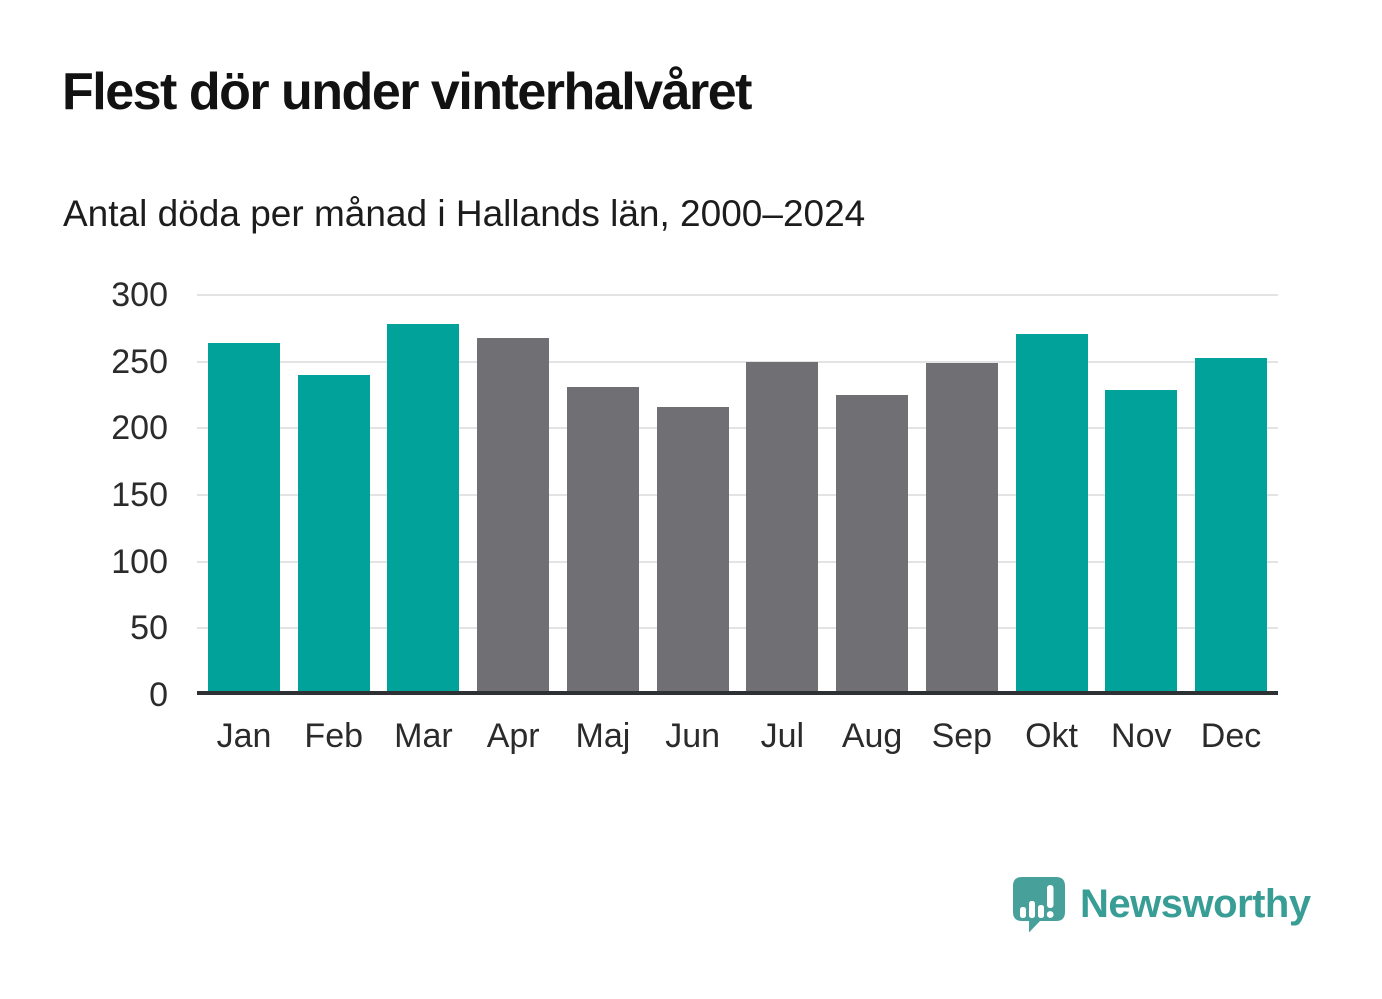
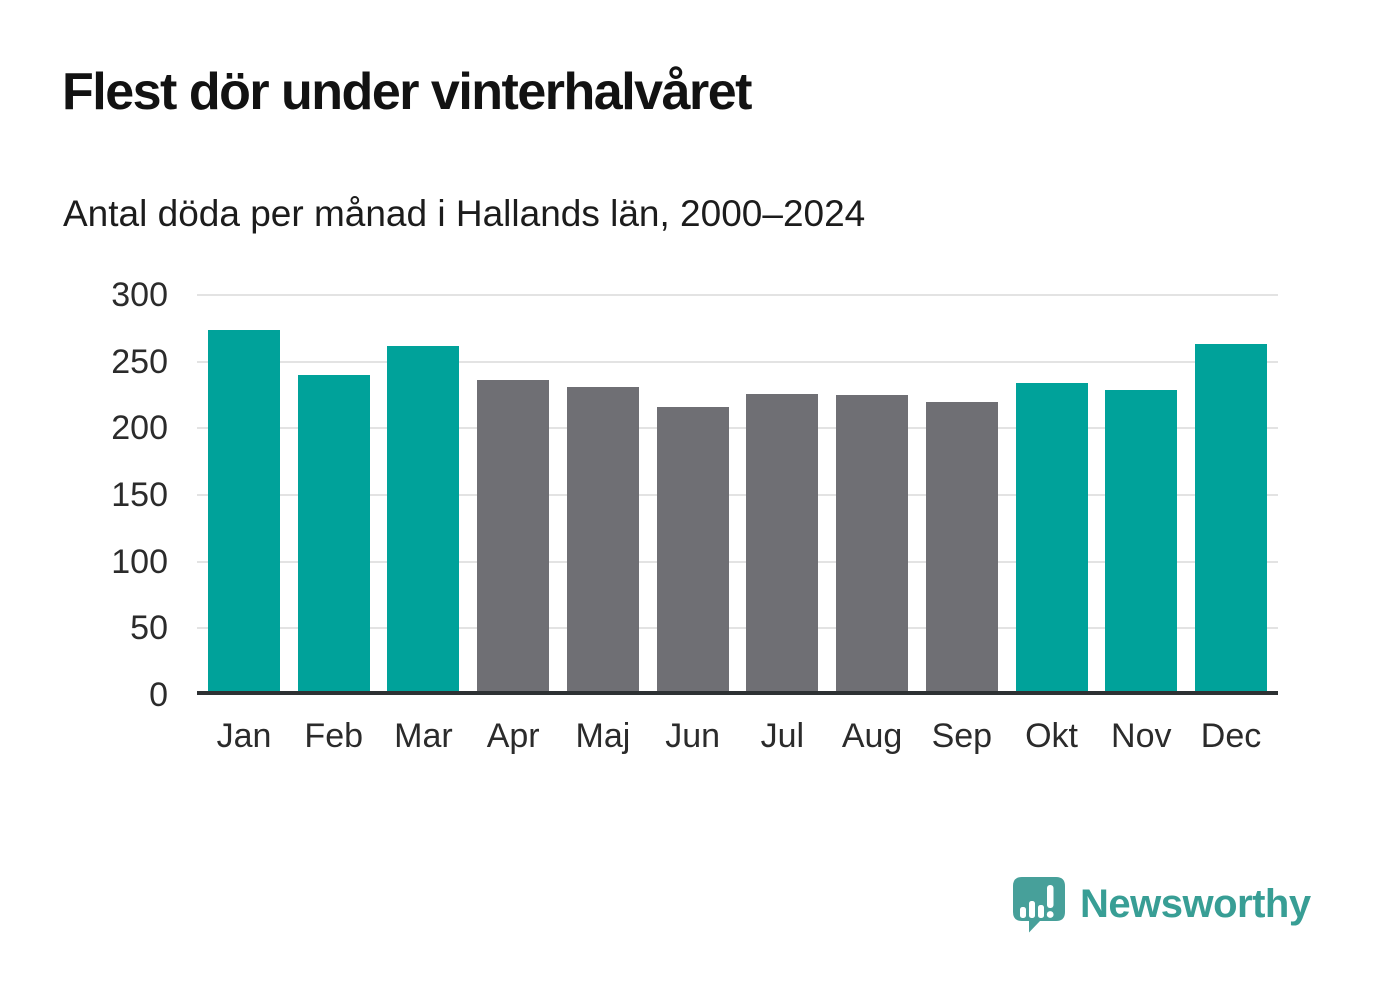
Jan: 264 -> 274
Mar: 278 -> 262
Apr: 268 -> 236
Jul: 250 -> 226
Sep: 249 -> 220
Okt: 271 -> 234
Dec: 253 -> 263
